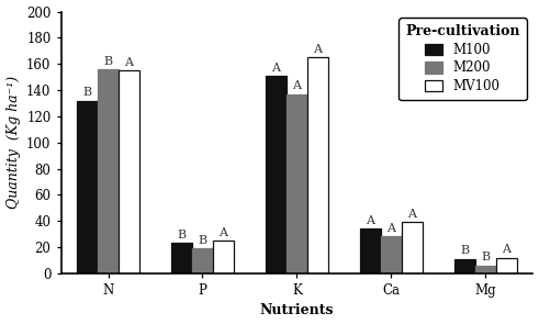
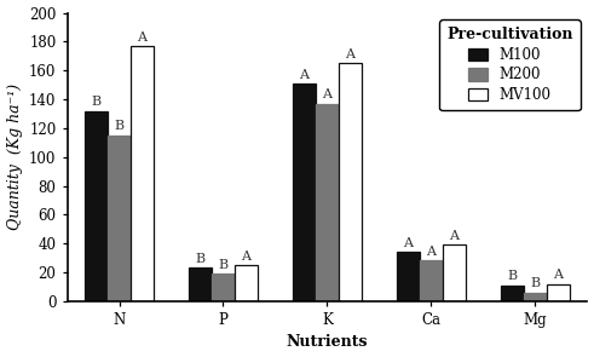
M200/N: 156 -> 115
MV100/N: 155 -> 177
